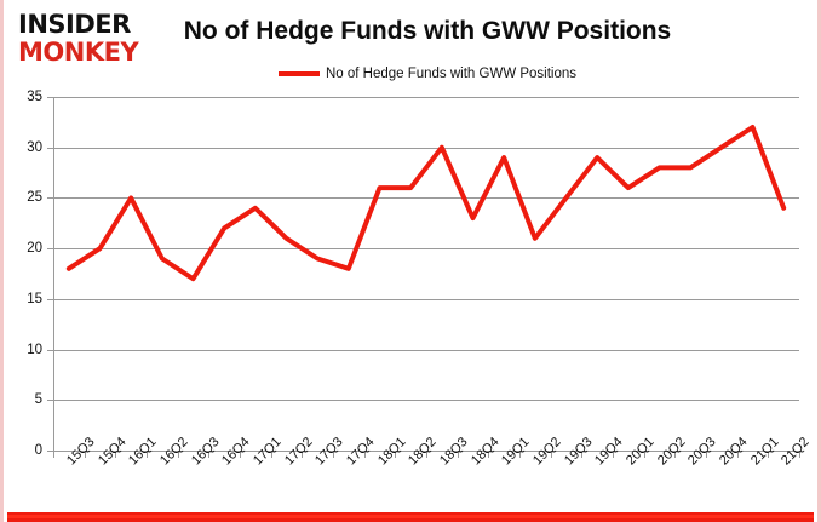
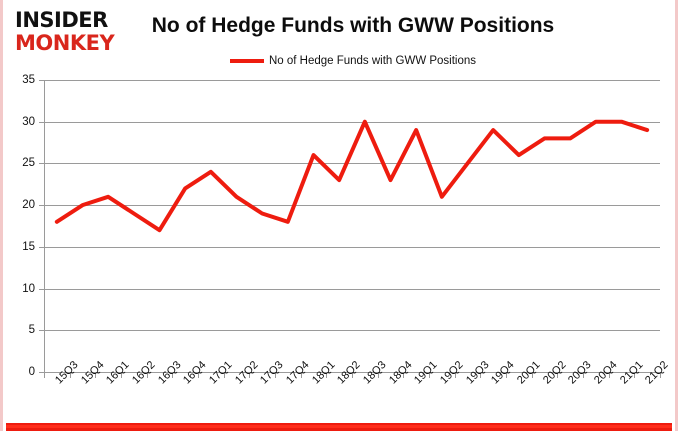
16Q1: 25 -> 21
18Q2: 26 -> 23
21Q1: 32 -> 30
21Q2: 24 -> 29
